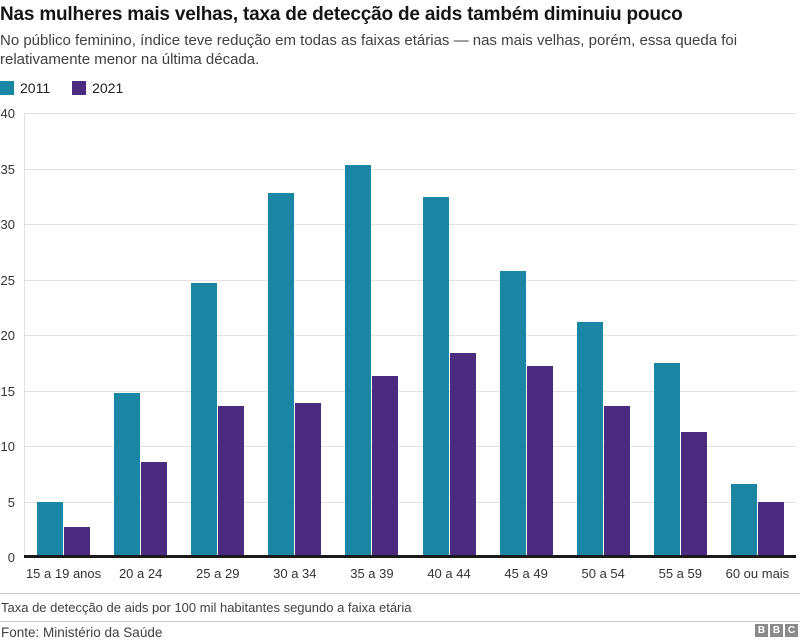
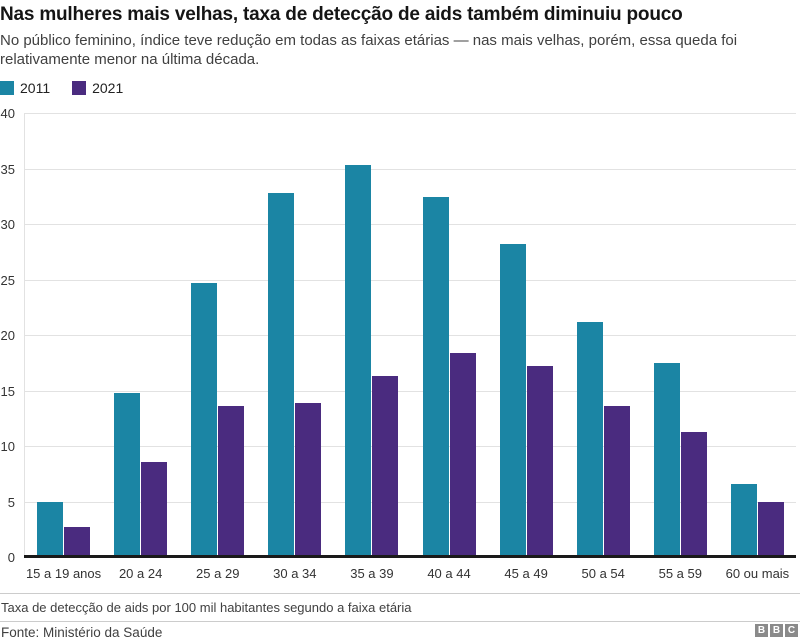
2011/45 a 49: 25.8 -> 28.2
